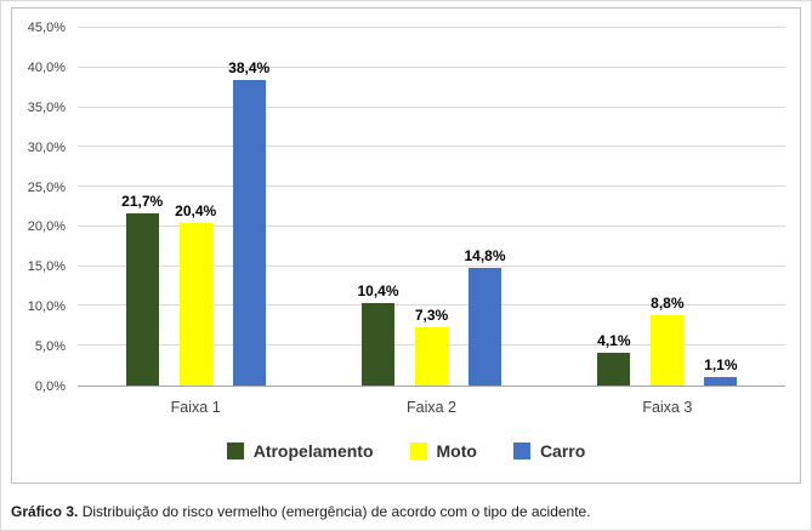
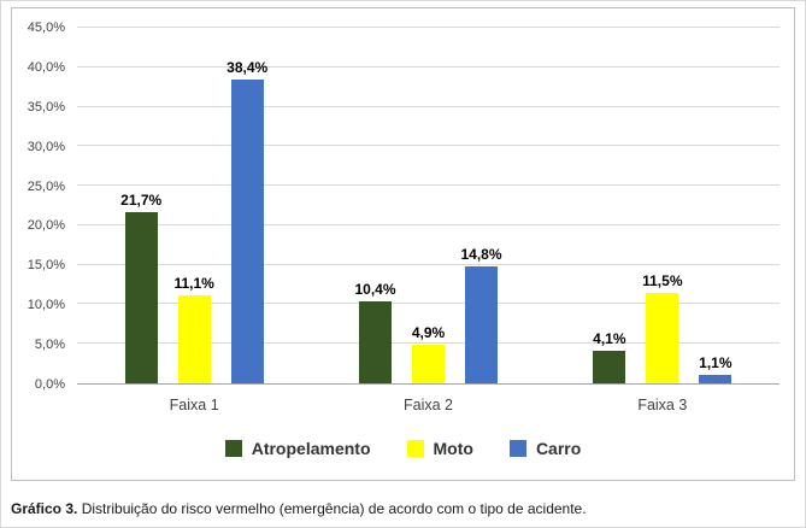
Moto/Faixa 1: 20,4% -> 11,1%
Moto/Faixa 2: 7,3% -> 4,9%
Moto/Faixa 3: 8,8% -> 11,5%
